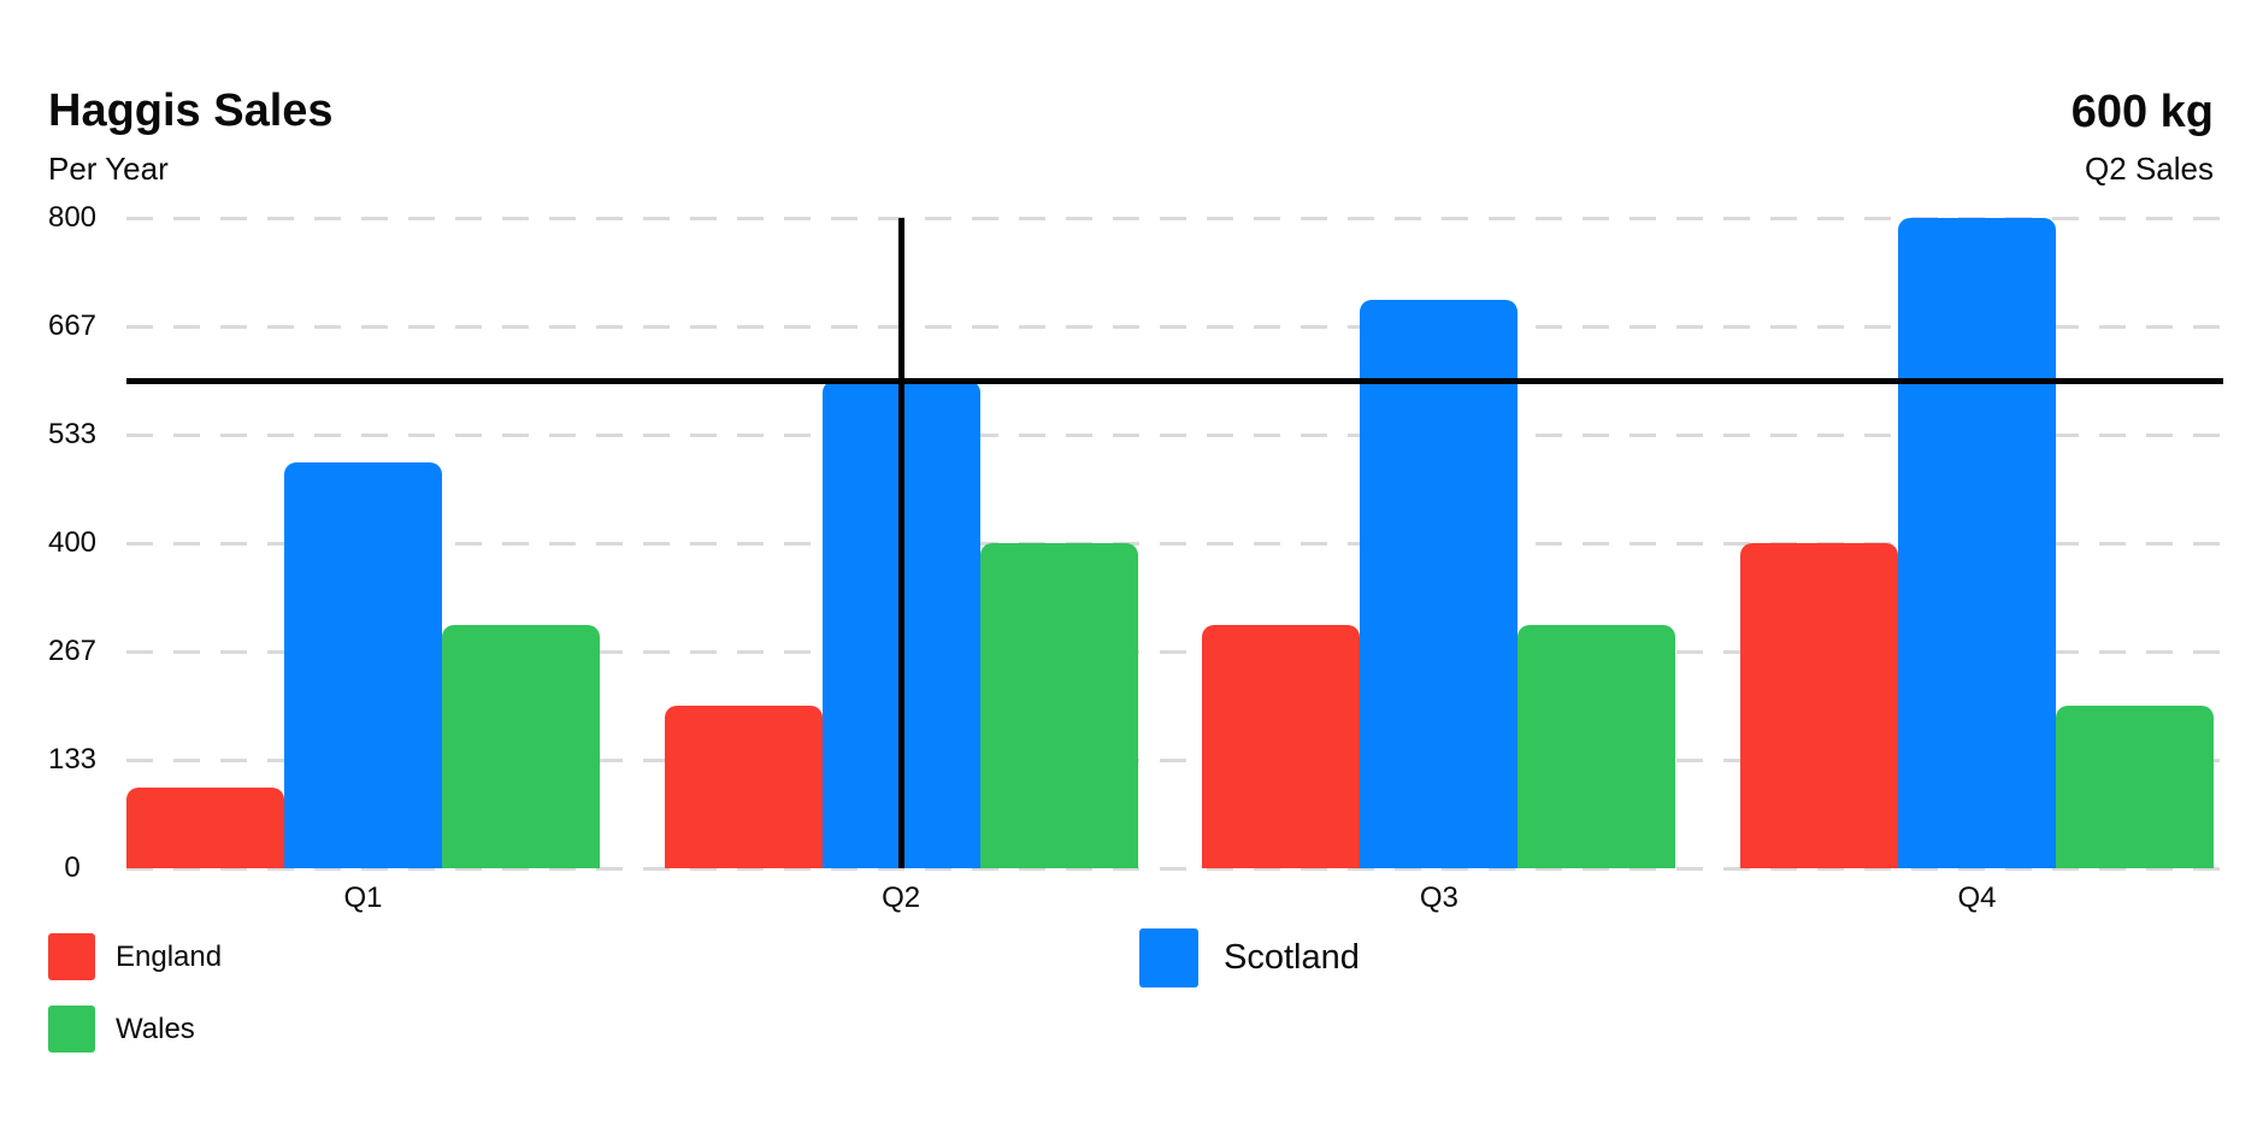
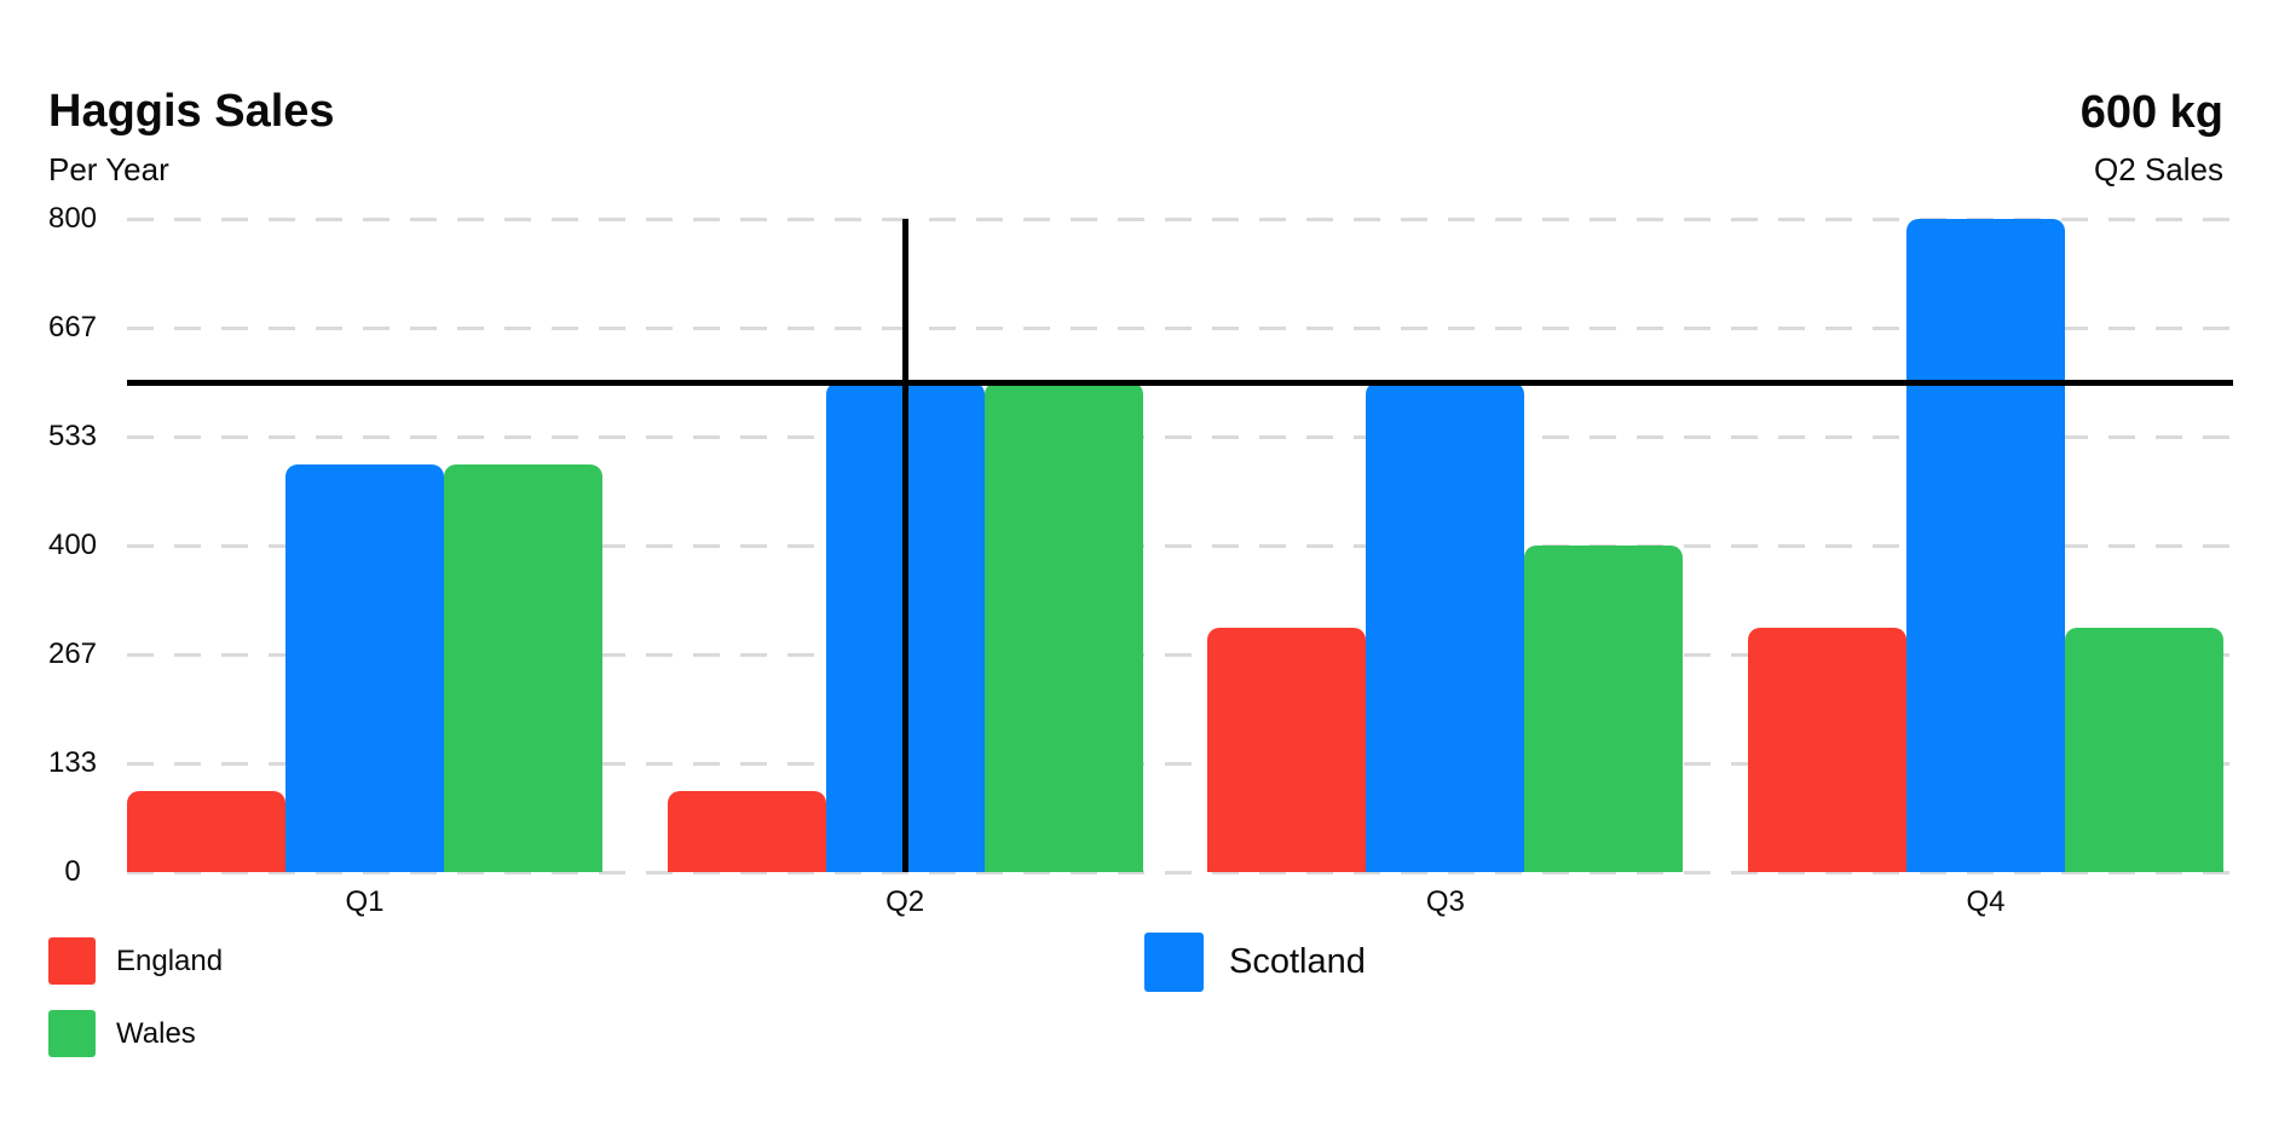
Wales/Q1: 300 -> 500
England/Q2: 200 -> 100
Wales/Q2: 400 -> 600
Scotland/Q3: 700 -> 600
Wales/Q3: 300 -> 400
England/Q4: 400 -> 300
Wales/Q4: 200 -> 300
